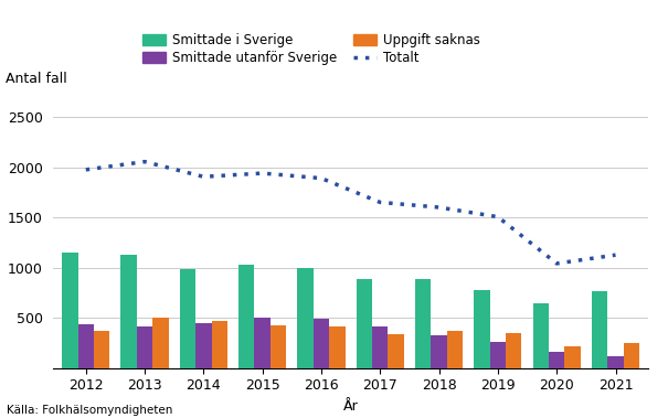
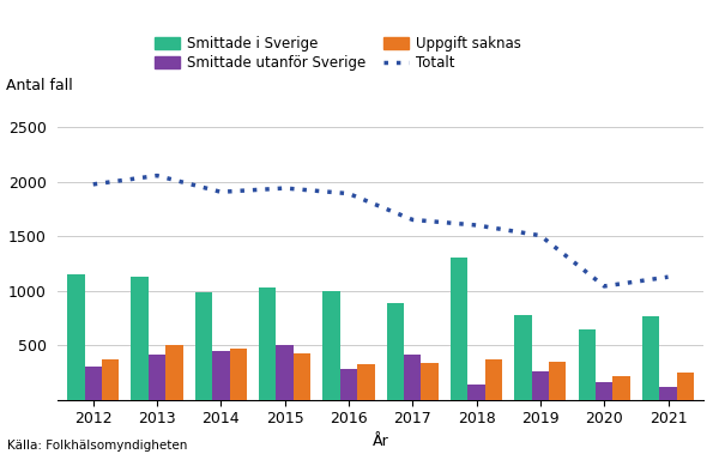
Smittade utanför Sverige/2012: 430 -> 300
Smittade utanför Sverige/2016: 480 -> 280
Uppgift saknas/2016: 420 -> 320
Smittade i Sverige/2018: 880 -> 1300
Smittade utanför Sverige/2018: 330 -> 140
